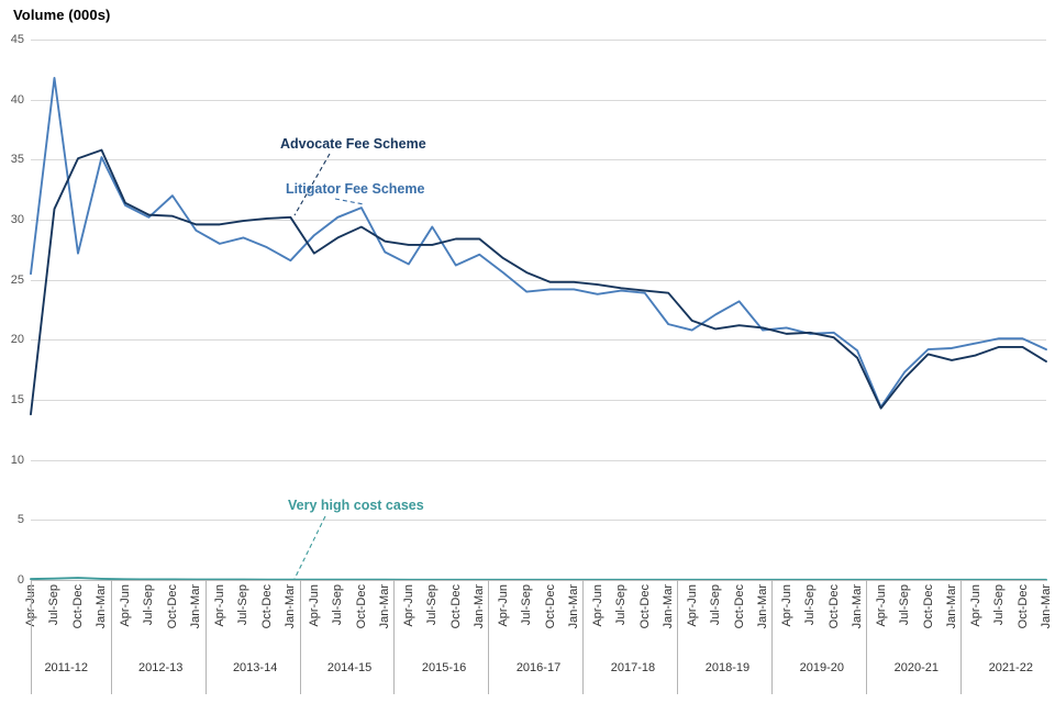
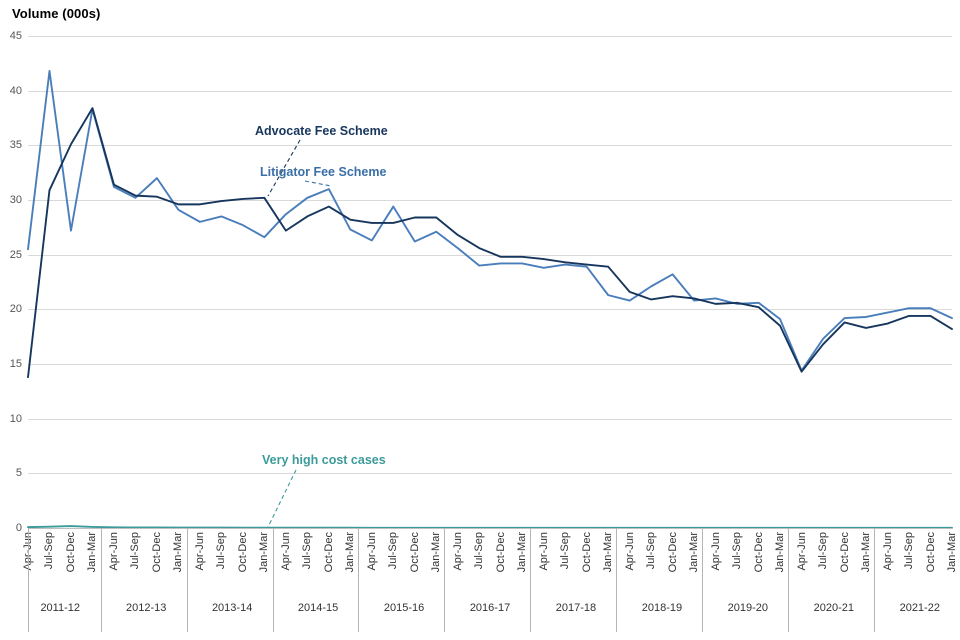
Litigator Fee Scheme/Jan-Mar 2011-12: 35.2 -> 38.3
Advocate Fee Scheme/Jan-Mar 2011-12: 35.8 -> 38.4
